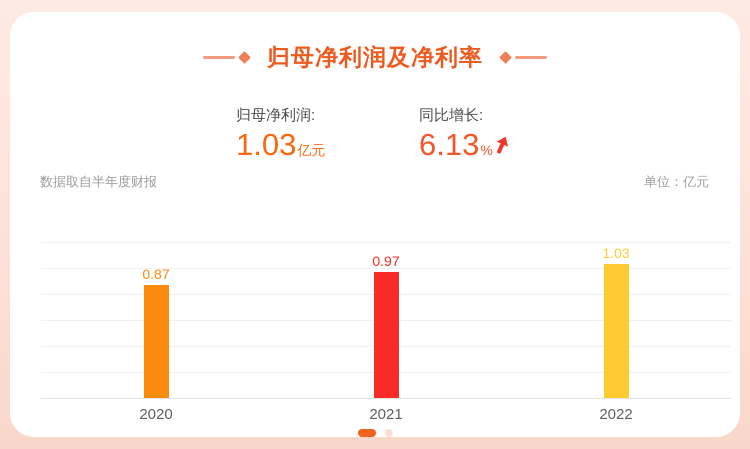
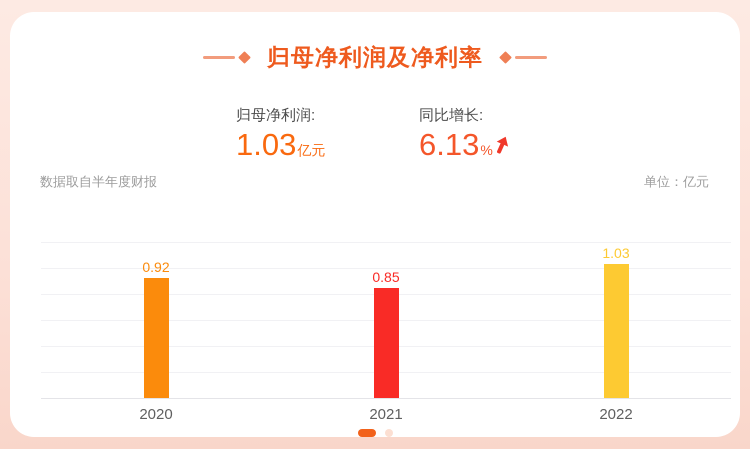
2020: 0.87 -> 0.92
2021: 0.97 -> 0.85
